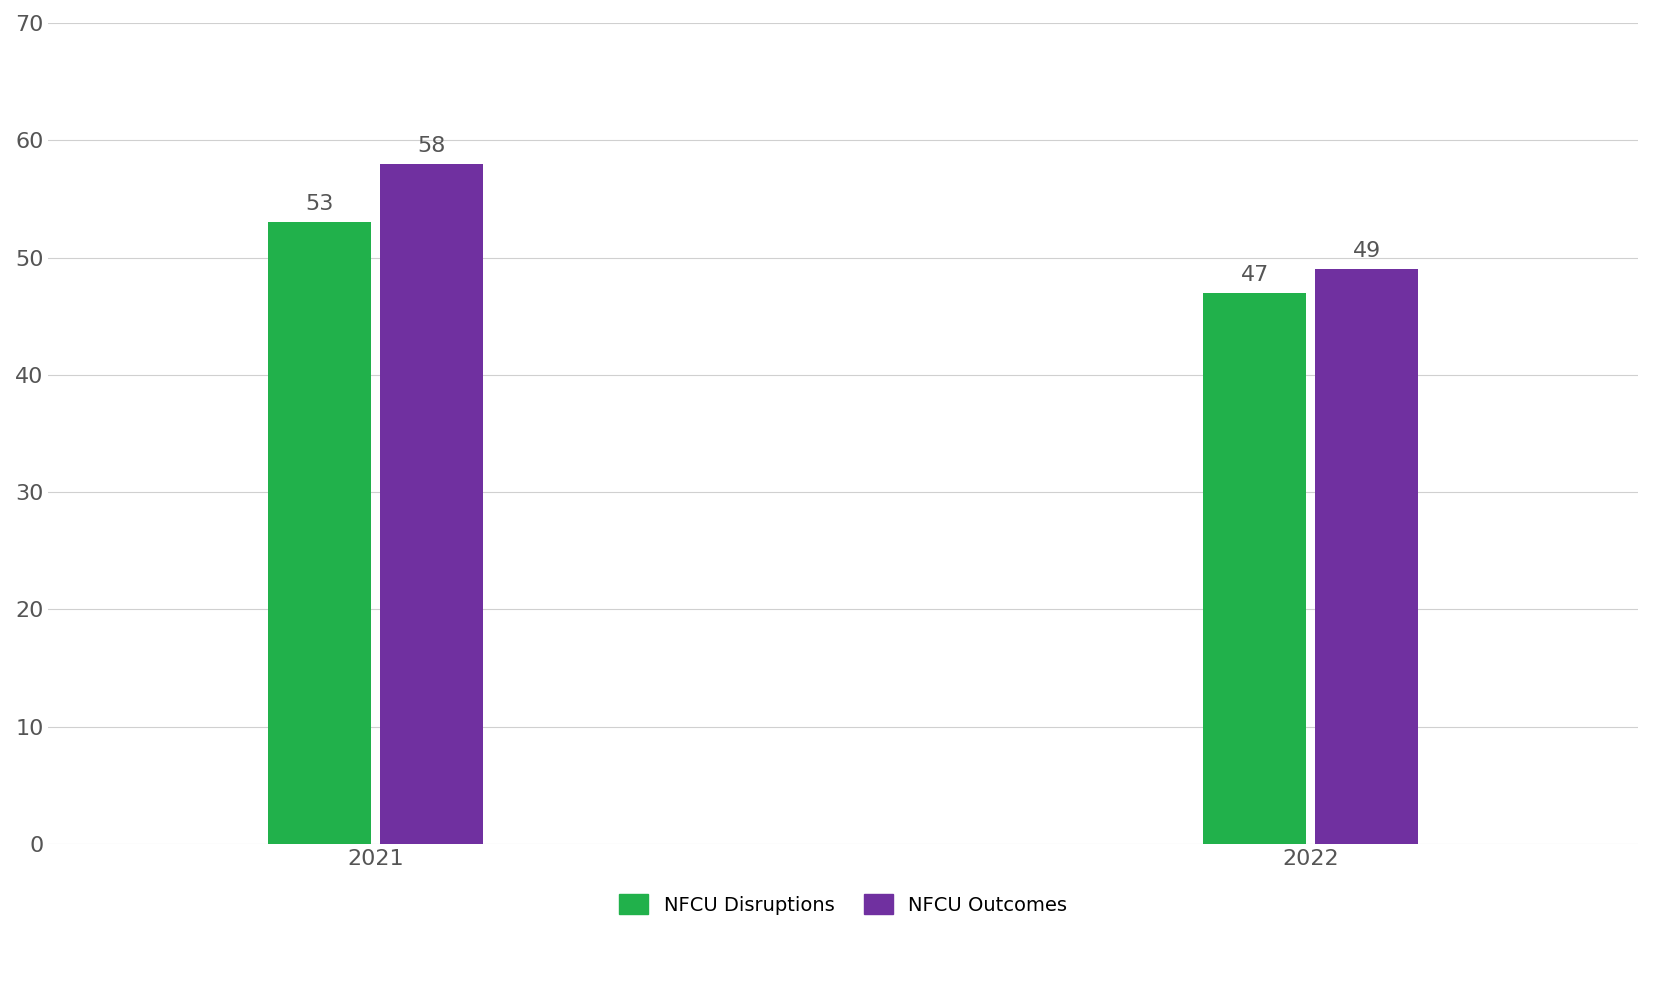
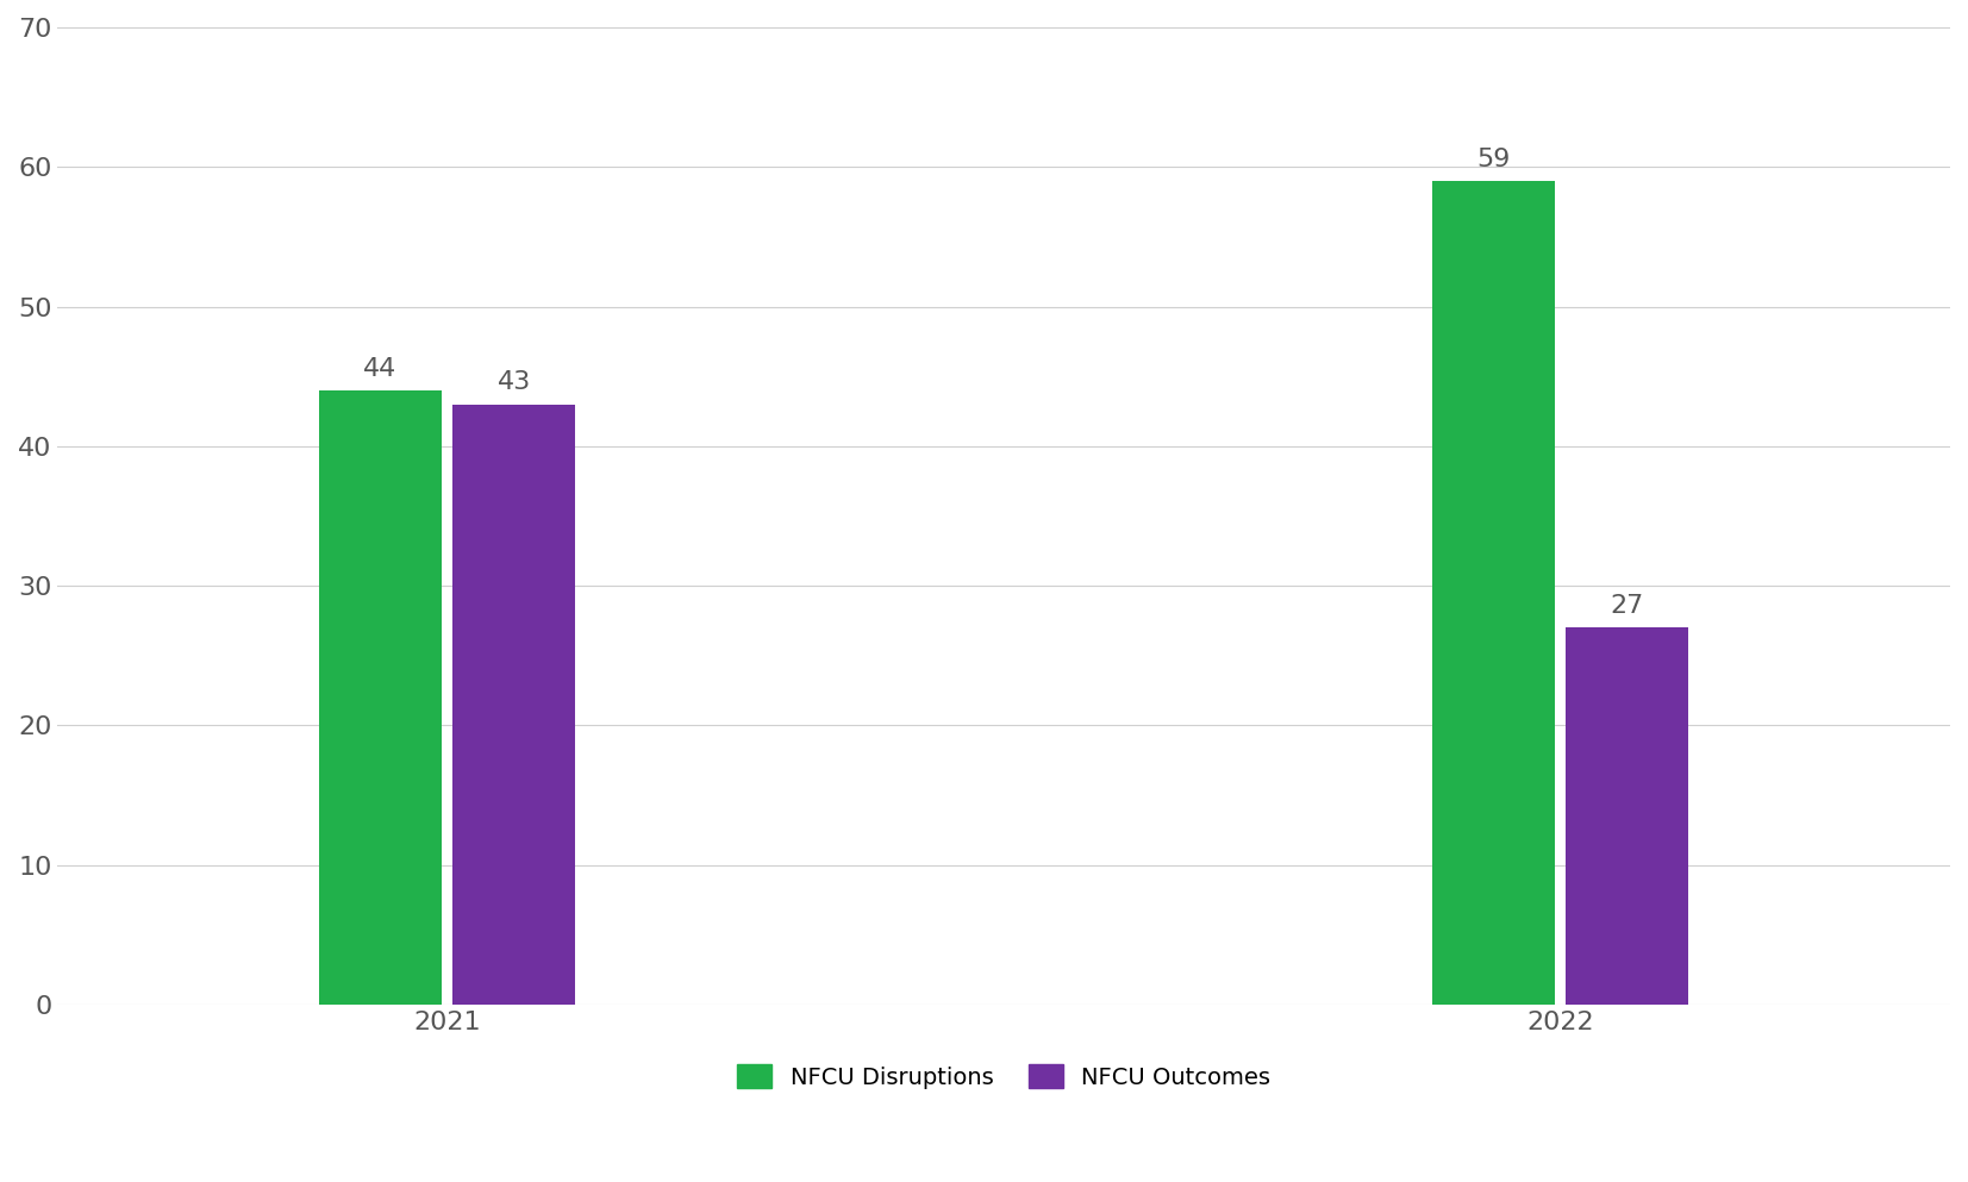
NFCU Disruptions/2021: 53 -> 44
NFCU Outcomes/2021: 58 -> 43
NFCU Disruptions/2022: 47 -> 59
NFCU Outcomes/2022: 49 -> 27
